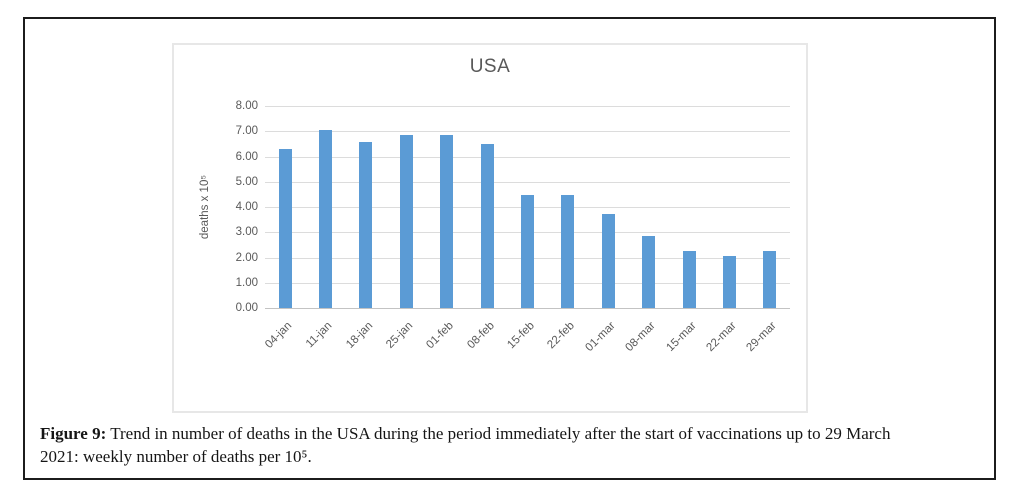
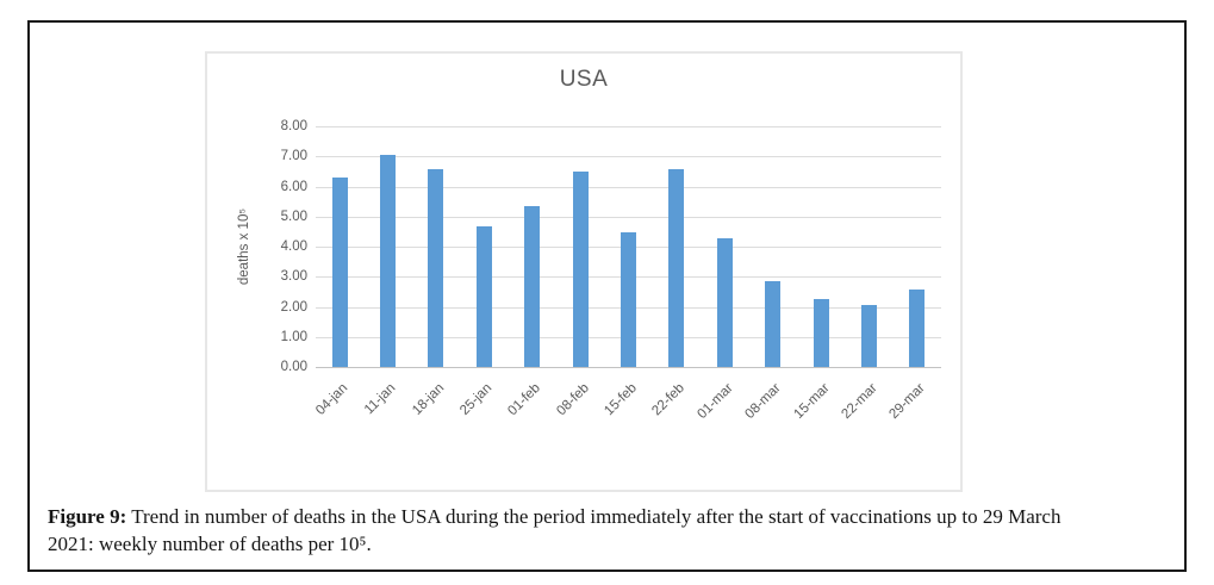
25-jan: 6.9 -> 4.7
01-feb: 6.9 -> 5.4
22-feb: 4.5 -> 6.6
01-mar: 3.8 -> 4.3
29-mar: 2.3 -> 2.6
